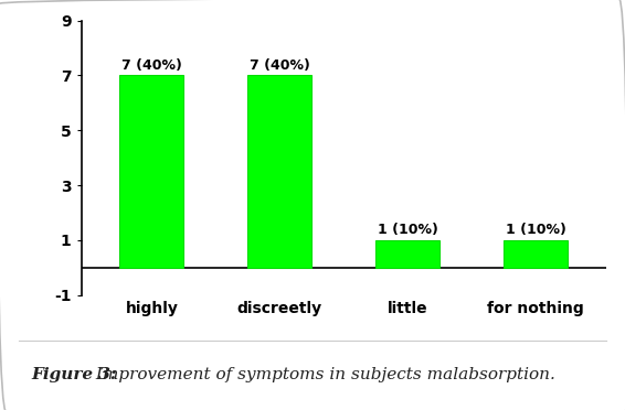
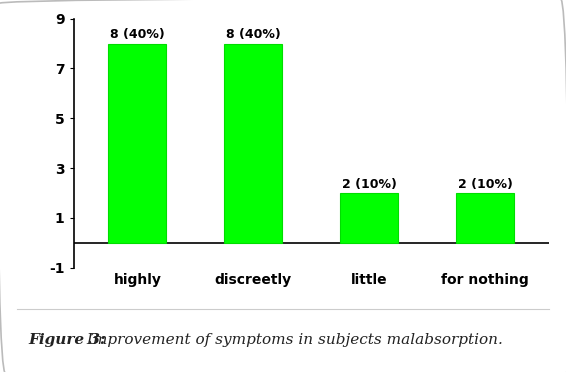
highly: 7 -> 8
discreetly: 7 -> 8
little: 1 -> 2
for nothing: 1 -> 2
